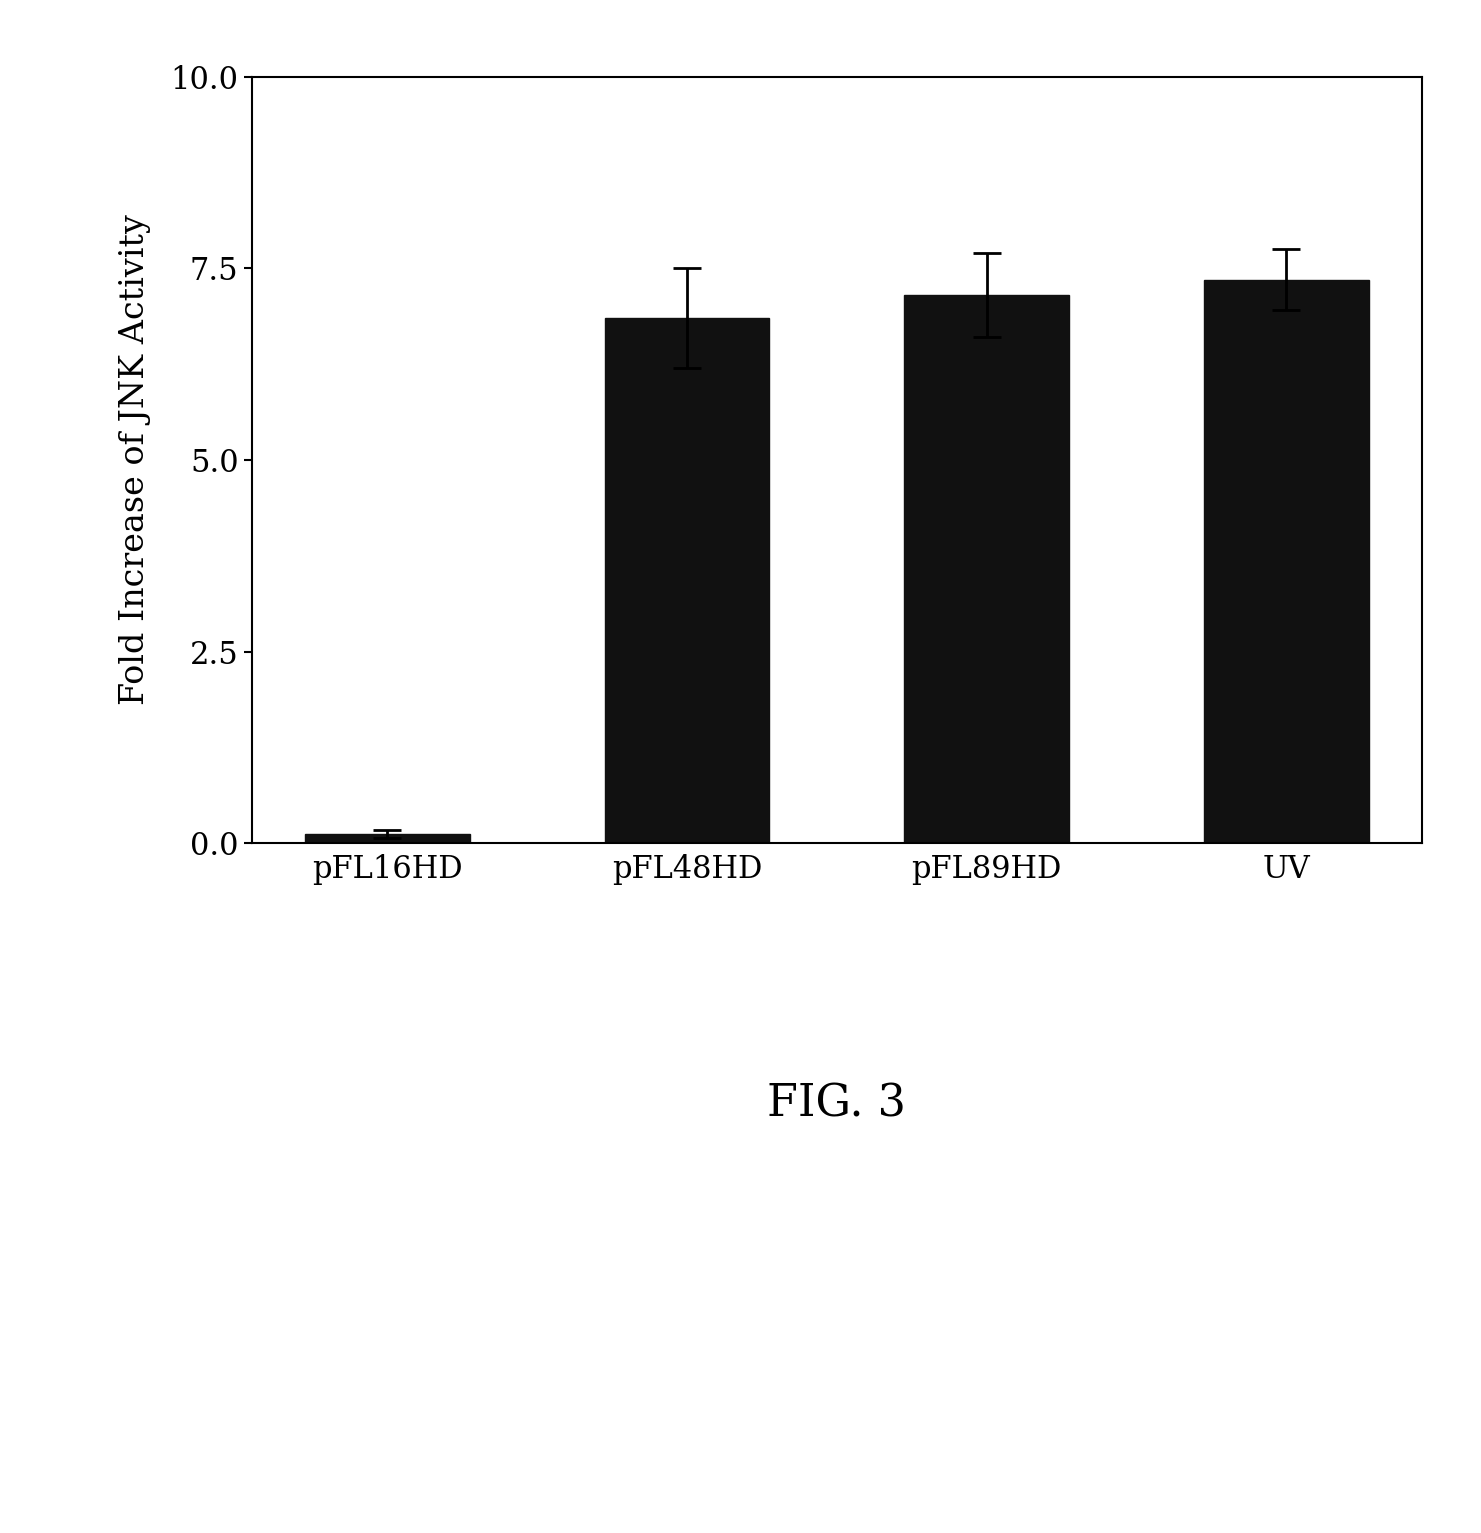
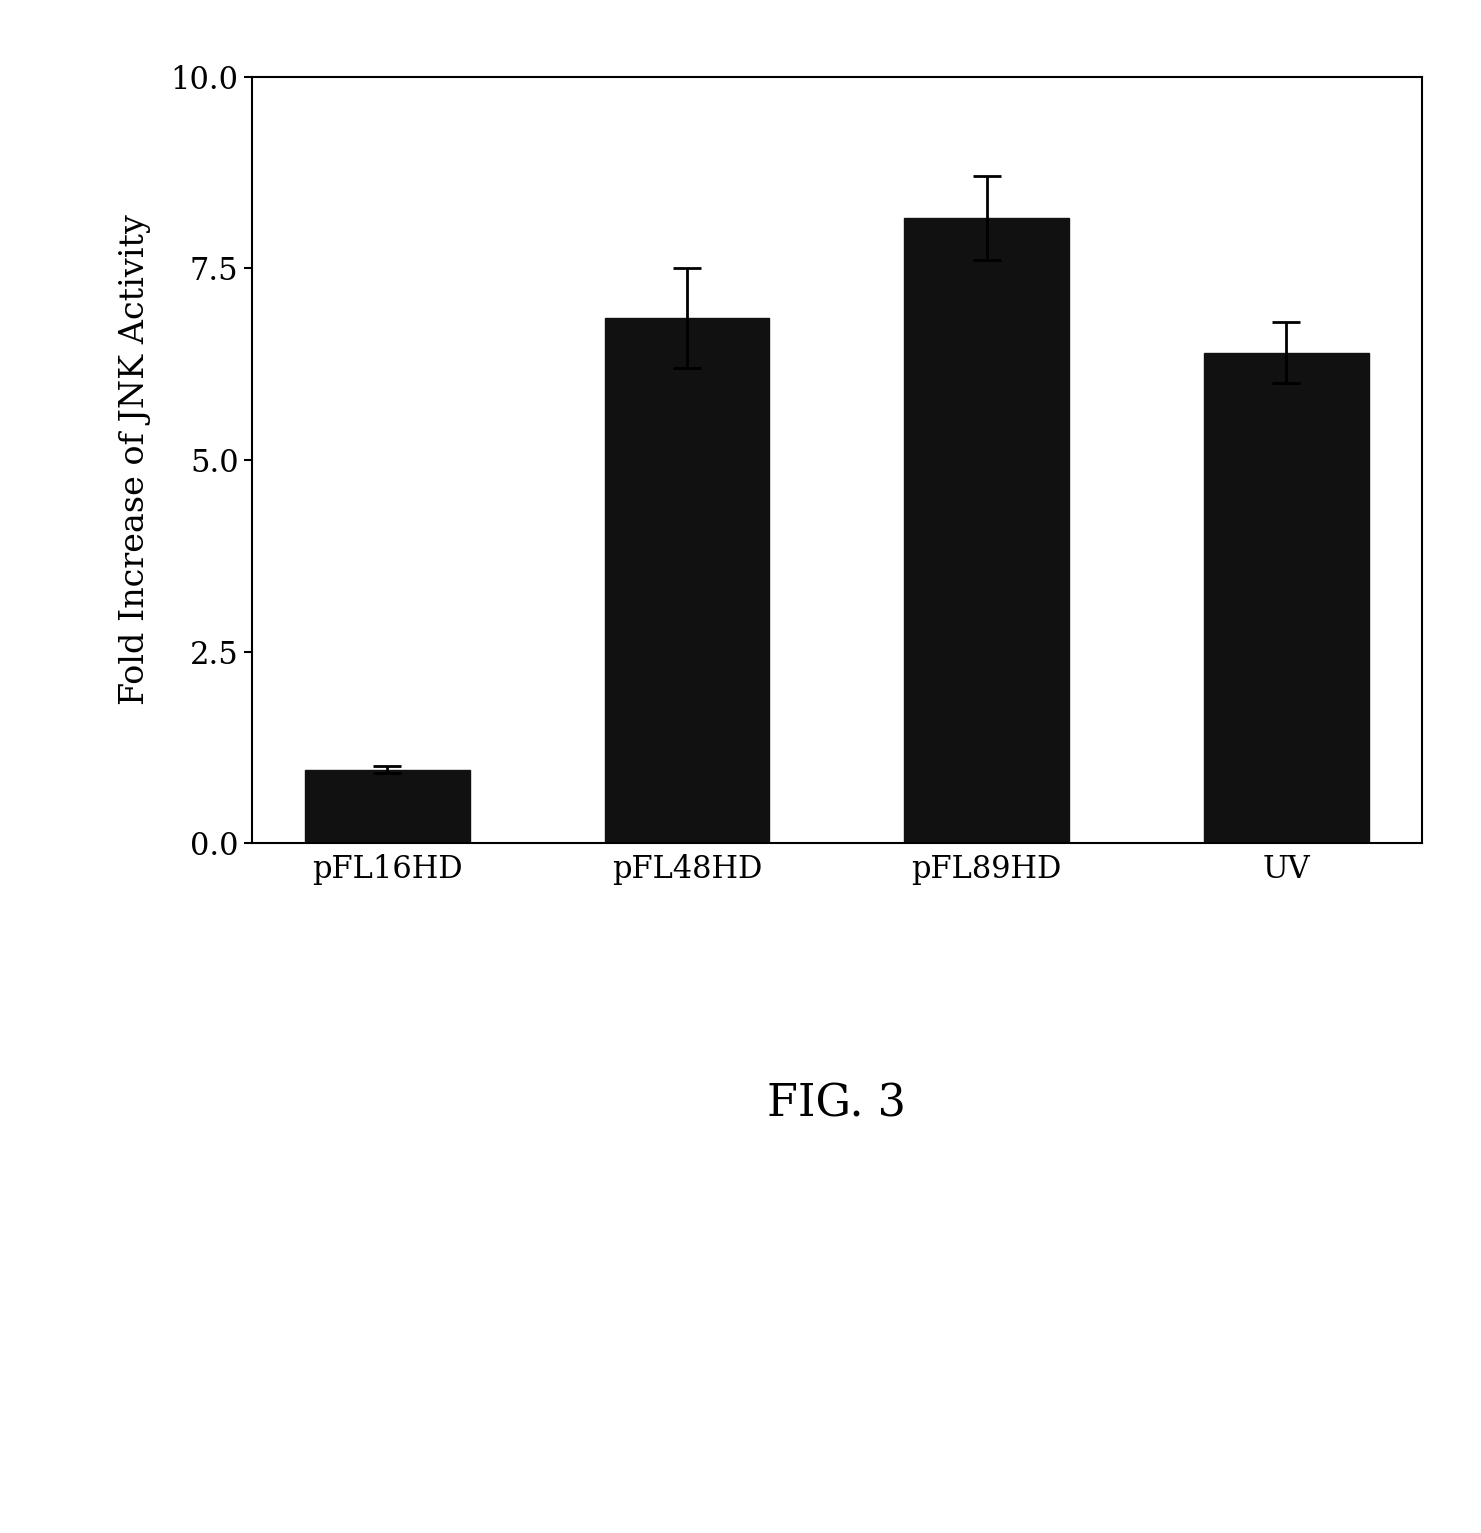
pFL16HD: 0.12 -> 0.96
pFL89HD: 7.15 -> 8.16
UV: 7.35 -> 6.40
